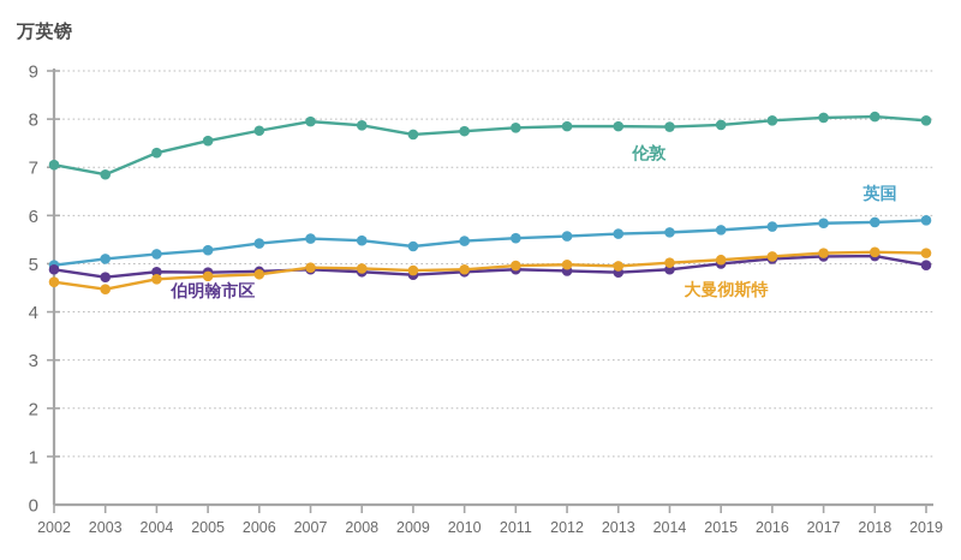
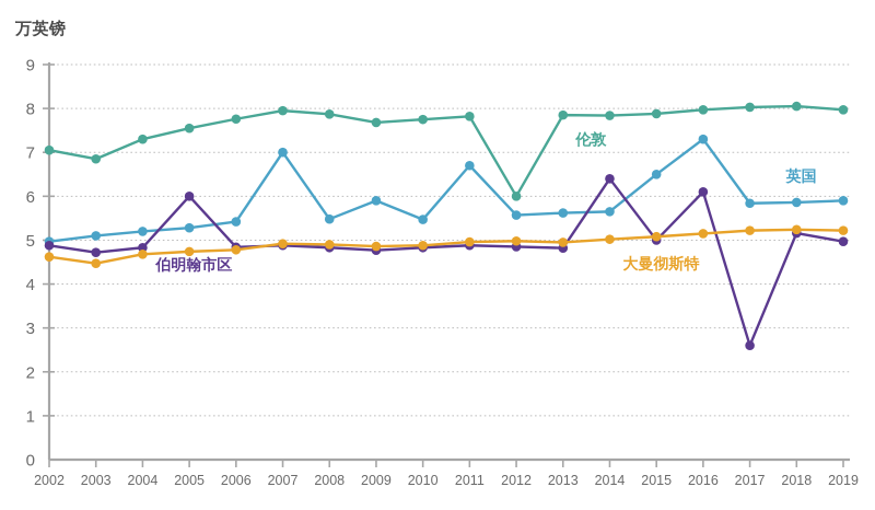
伯明翰市区/2005: 4.8 -> 6.0
英国/2007: 5.5 -> 7.0
英国/2009: 5.4 -> 5.9
英国/2011: 5.5 -> 6.7
伦敦/2012: 7.8 -> 6.0
伯明翰市区/2014: 4.9 -> 6.4
英国/2015: 5.7 -> 6.5
英国/2016: 5.8 -> 7.3
伯明翰市区/2016: 5.1 -> 6.1
伯明翰市区/2017: 5.2 -> 2.6
